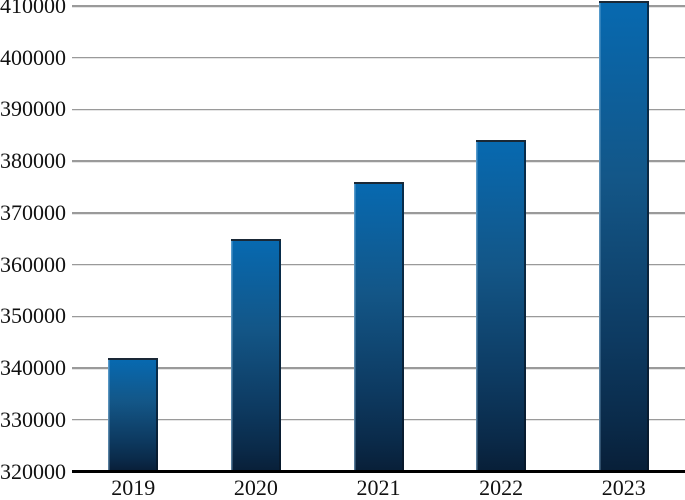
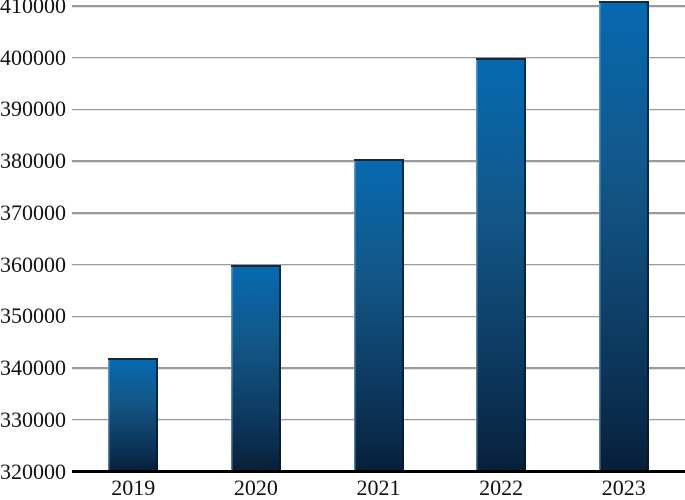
2020: 365000 -> 360000
2021: 376000 -> 380000
2022: 384000 -> 400000
